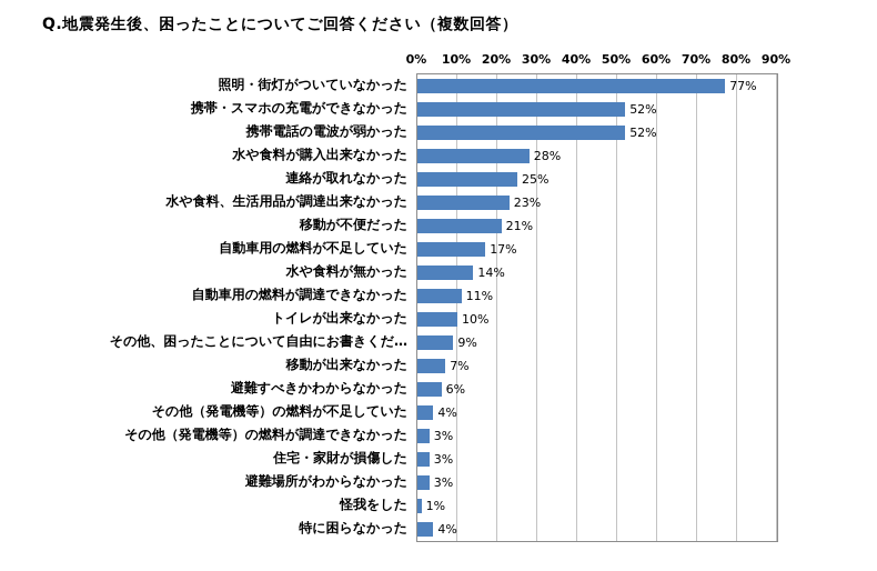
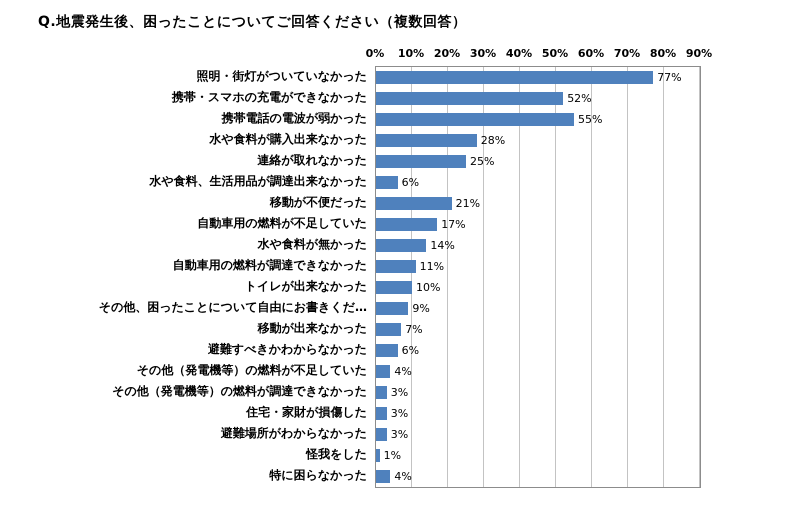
携帯電話の電波が弱かった: 52% -> 55%
水や食料、生活用品が調達出来なかった: 23% -> 6%
